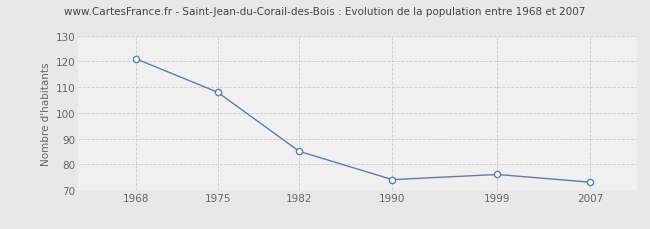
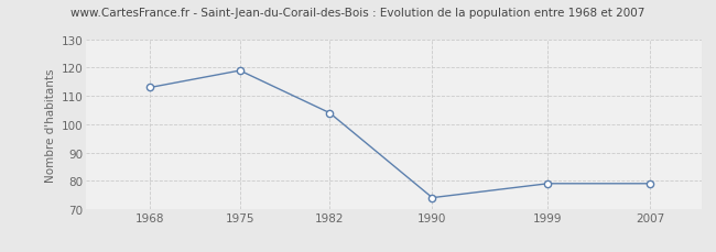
1968: 121 -> 113
1975: 108 -> 119
1982: 85 -> 104
1999: 76 -> 79
2007: 73 -> 79
